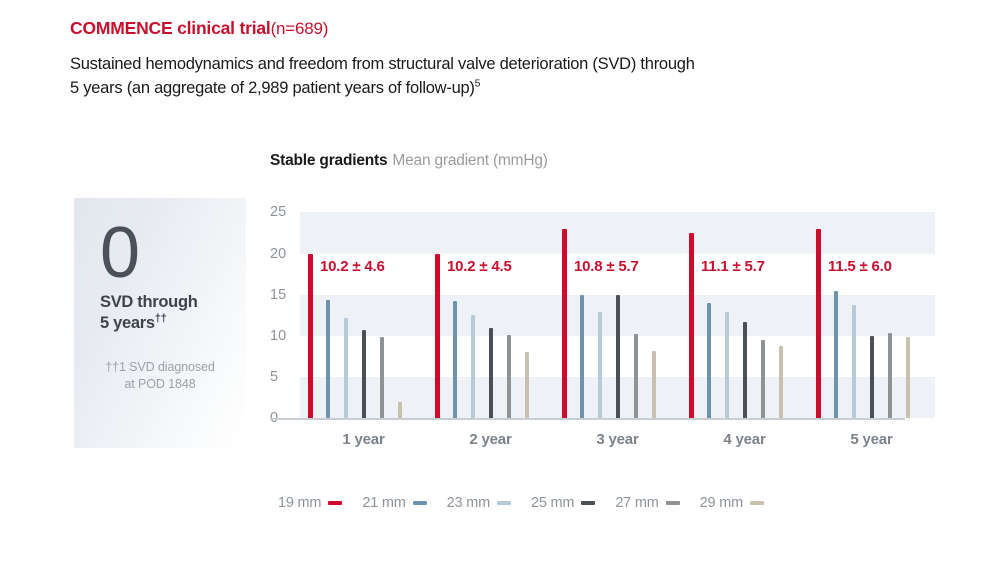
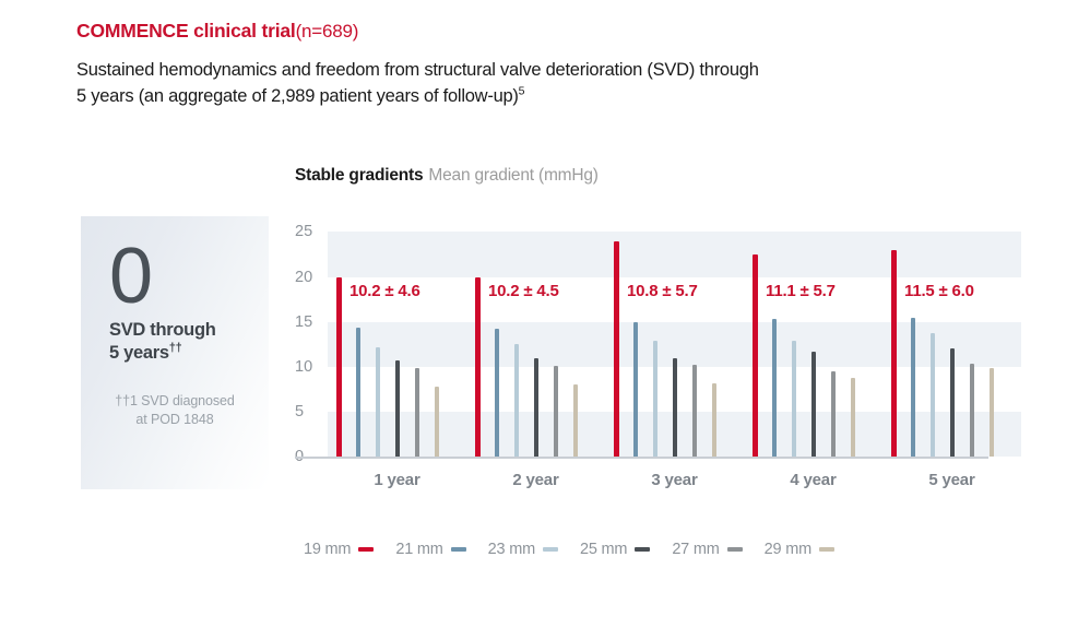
29 mm/1 year: 2 -> 8
19 mm/3 year: 23 -> 24
25 mm/3 year: 15 -> 11
21 mm/4 year: 14 -> 15
25 mm/5 year: 10 -> 12
